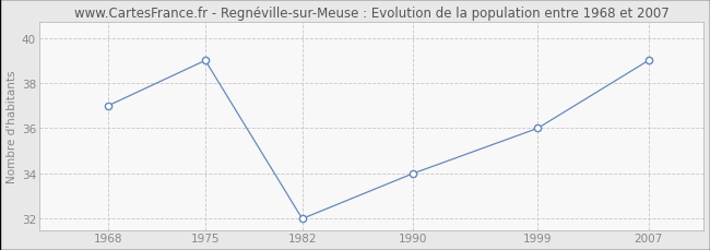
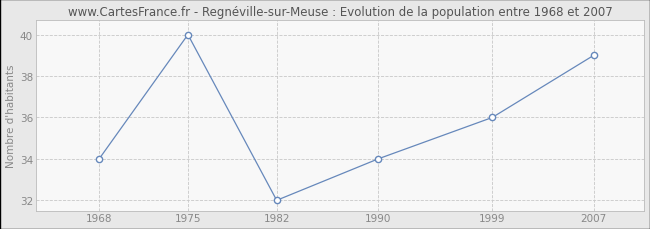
1968: 37 -> 34
1975: 39 -> 40
